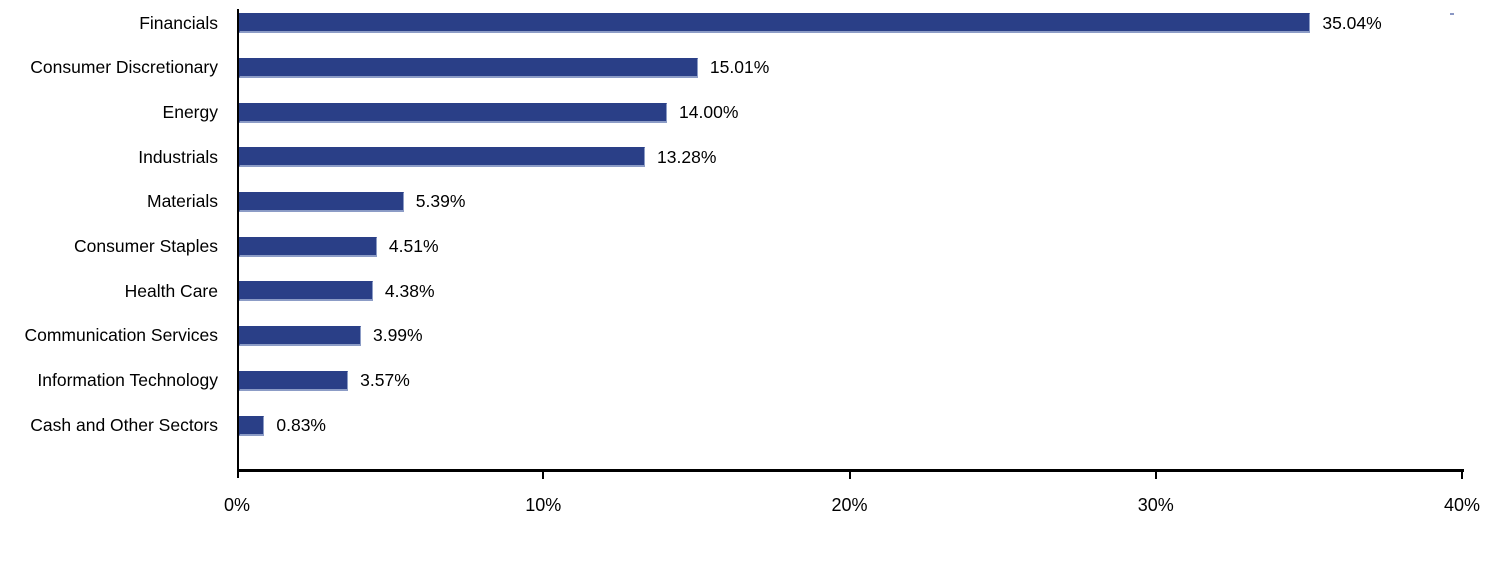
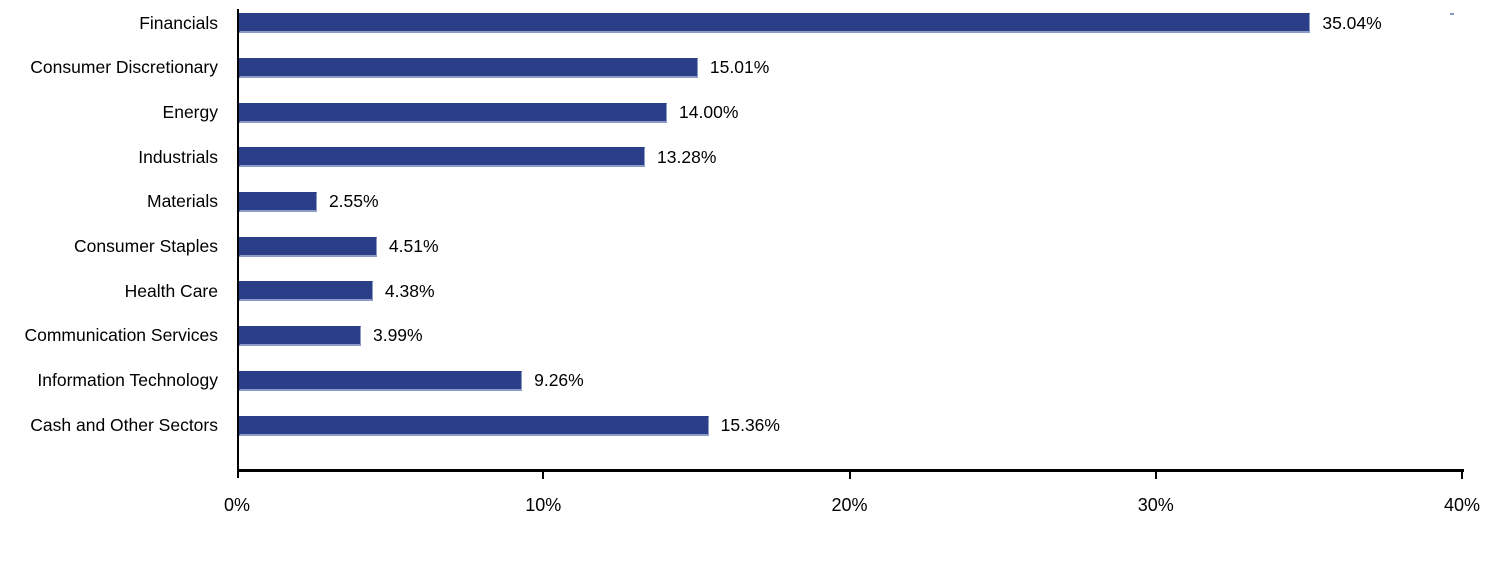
Materials: 5.39% -> 2.55%
Information Technology: 3.57% -> 9.26%
Cash and Other Sectors: 0.83% -> 15.36%
